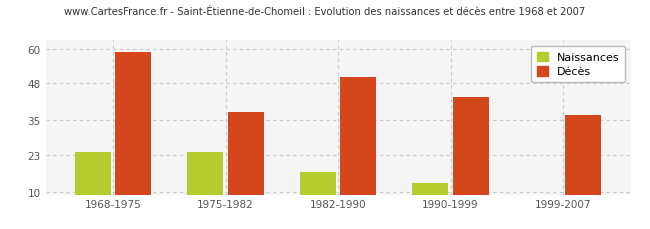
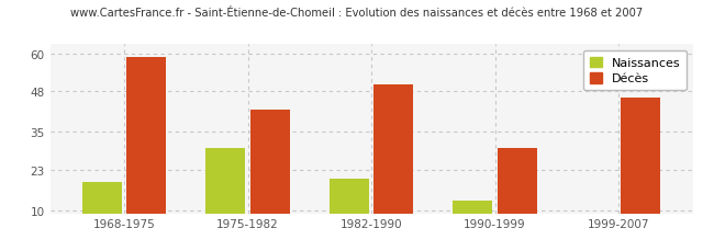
Naissances/1968-1975: 24 -> 19
Naissances/1975-1982: 24 -> 30
Décès/1975-1982: 38 -> 42
Naissances/1982-1990: 17 -> 20
Décès/1990-1999: 43 -> 30
Décès/1999-2007: 37 -> 46
